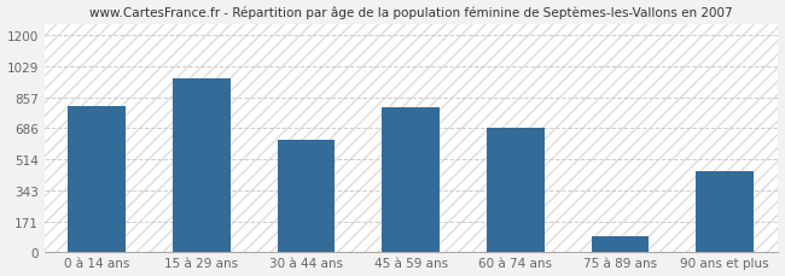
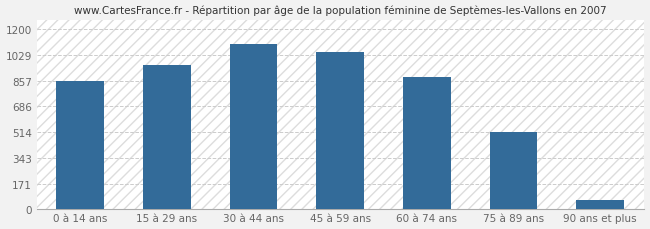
0 à 14 ans: 810 -> 860
30 à 44 ans: 620 -> 1100
45 à 59 ans: 800 -> 1050
60 à 74 ans: 690 -> 880
75 à 89 ans: 90 -> 510
90 ans et plus: 450 -> 60
